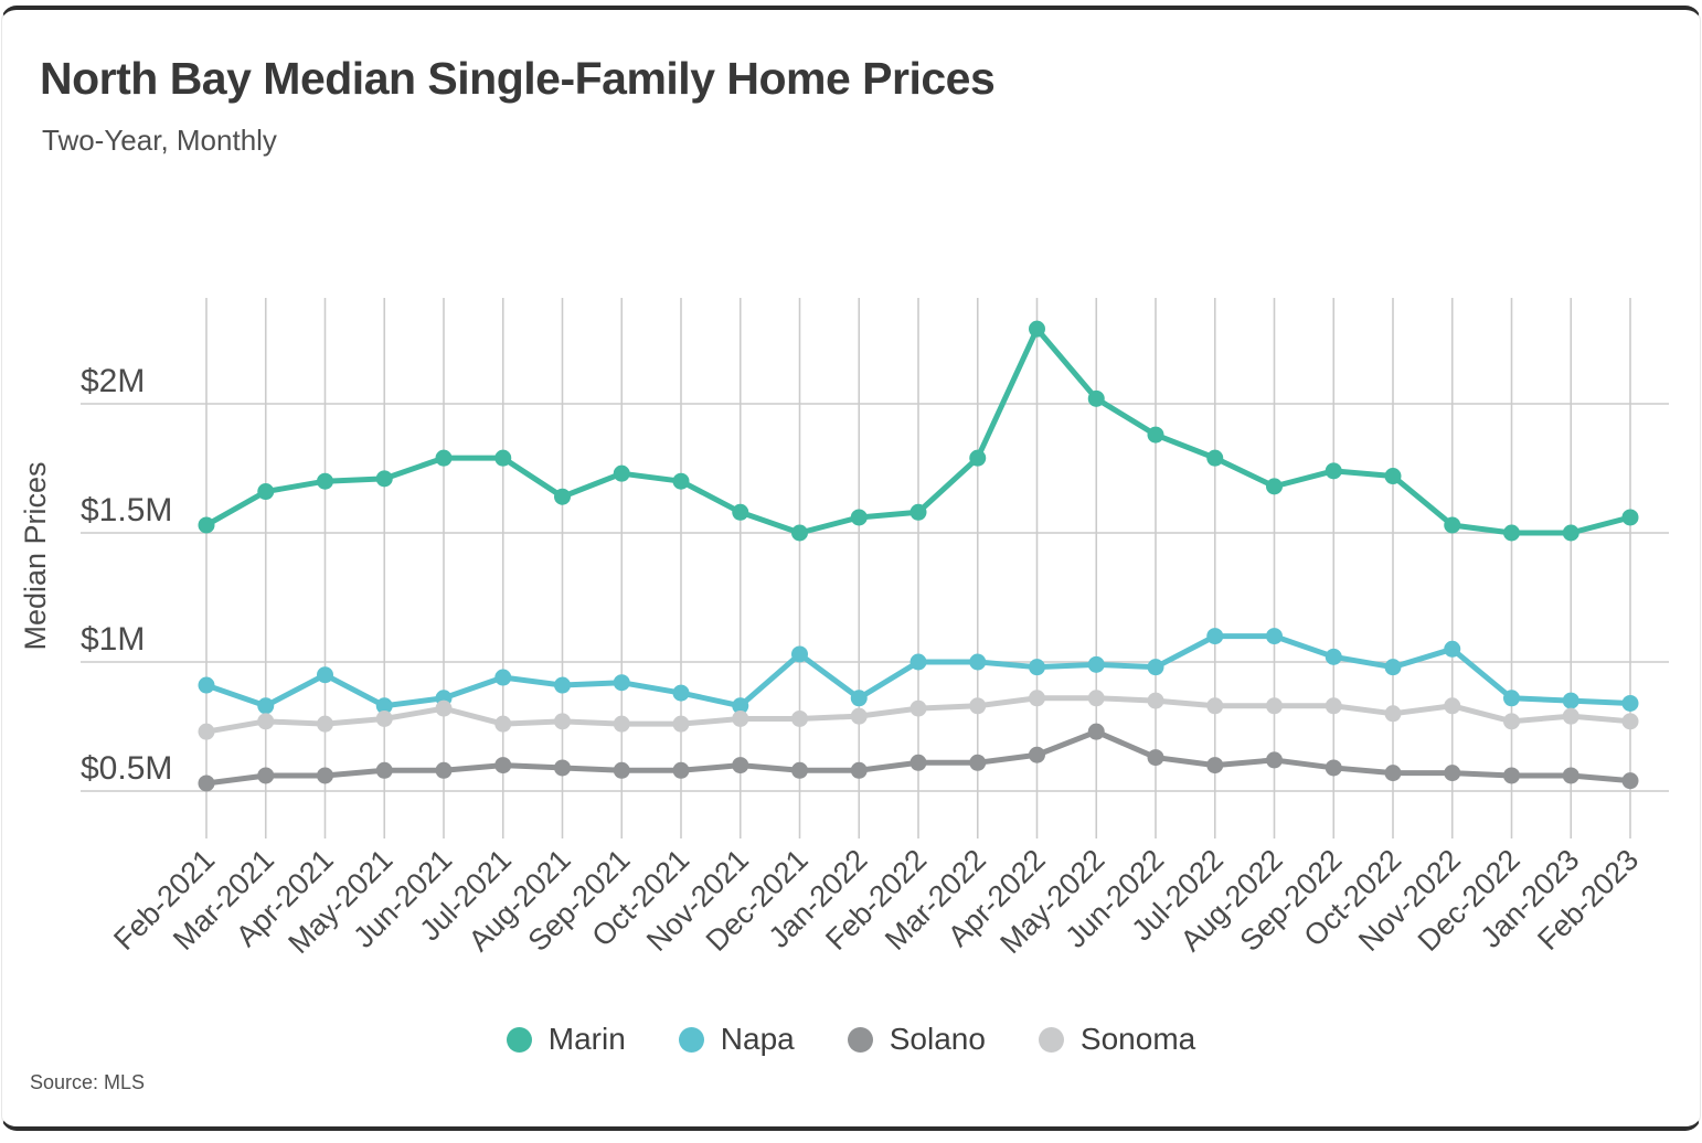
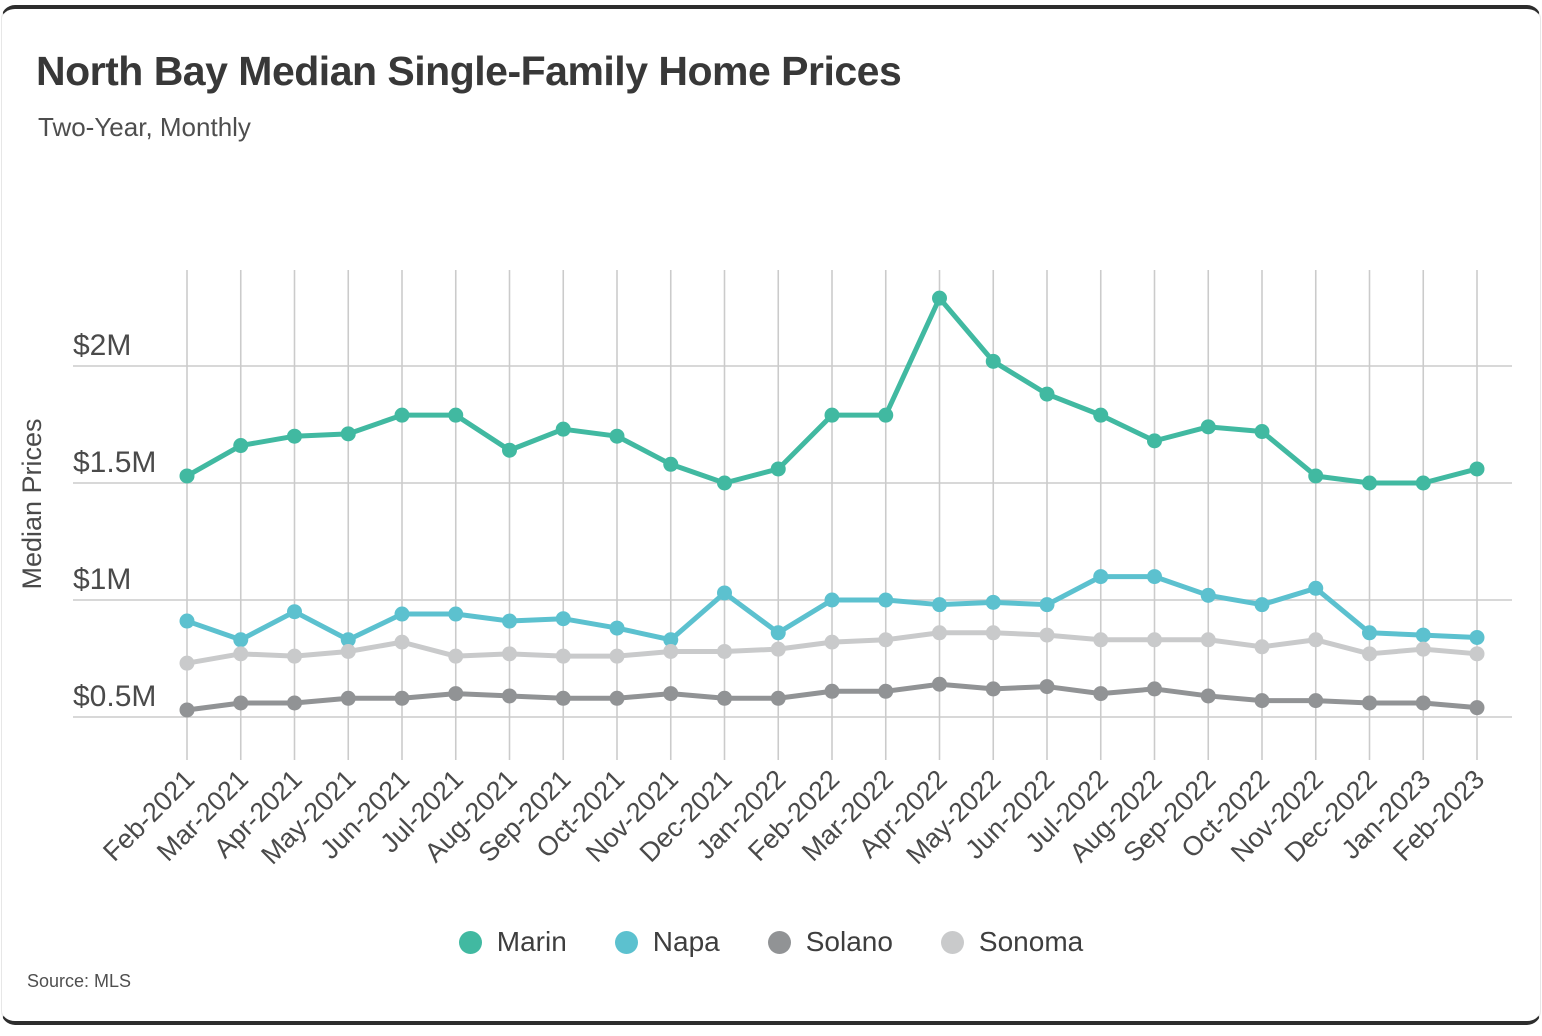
Napa/Jun-2021: $0.86M -> $0.94M
Marin/Feb-2022: $1.58M -> $1.79M
Solano/May-2022: $0.73M -> $0.62M
